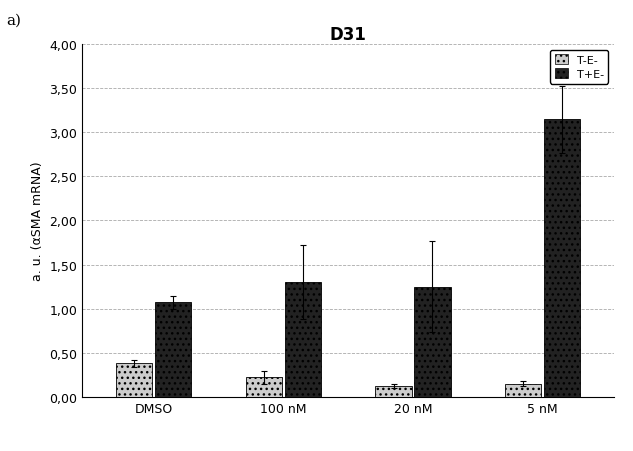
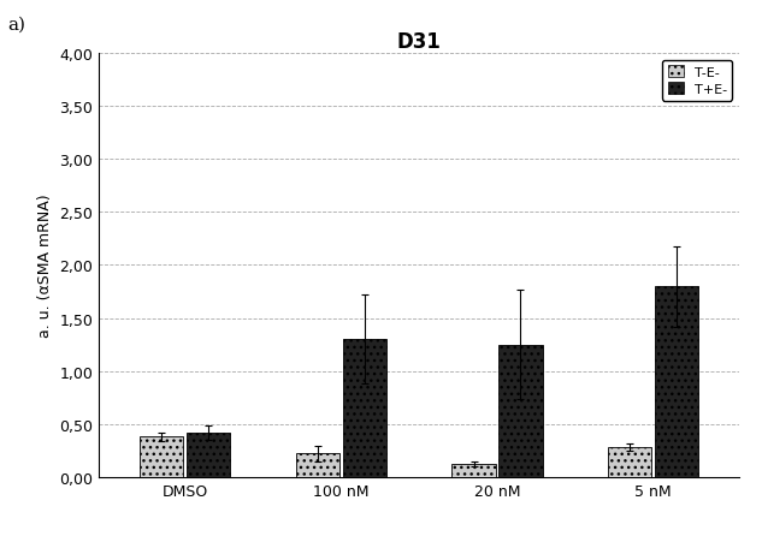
T+E-/DMSO: 1,07 -> 0,42
T-E-/5 nM: 0,15 -> 0,28
T+E-/5 nM: 3,15 -> 1,80
